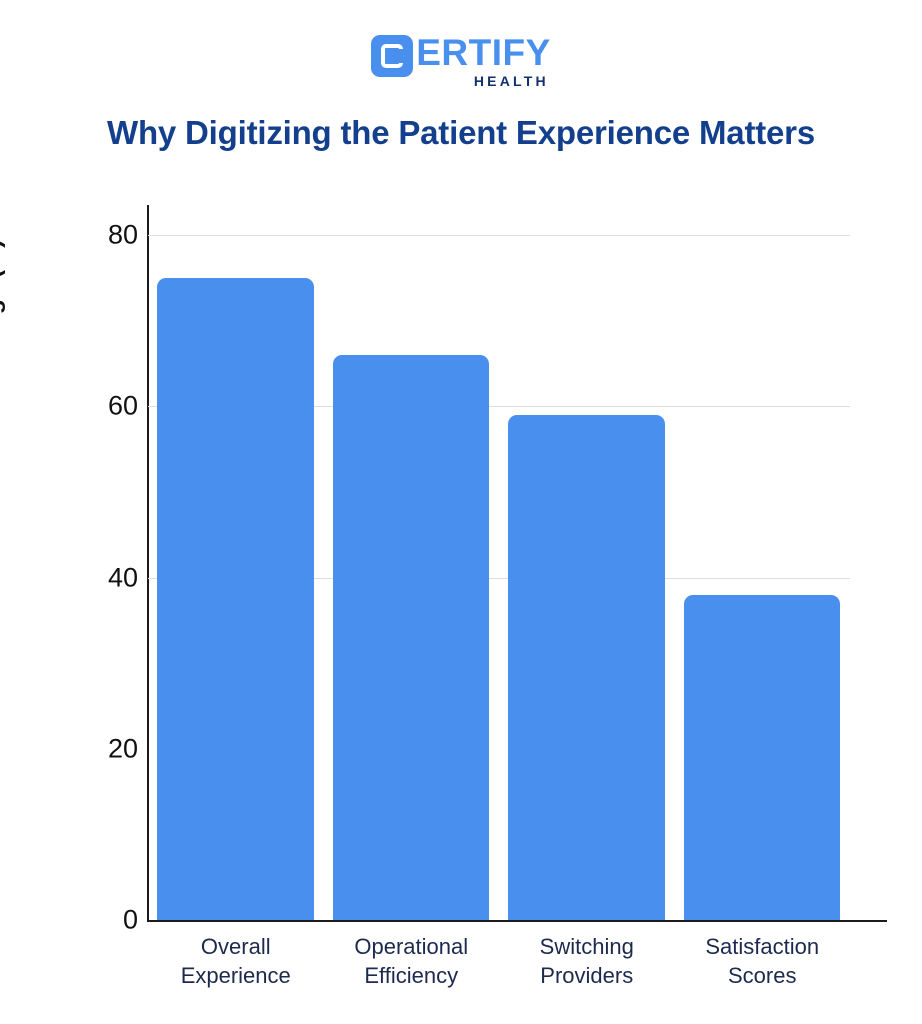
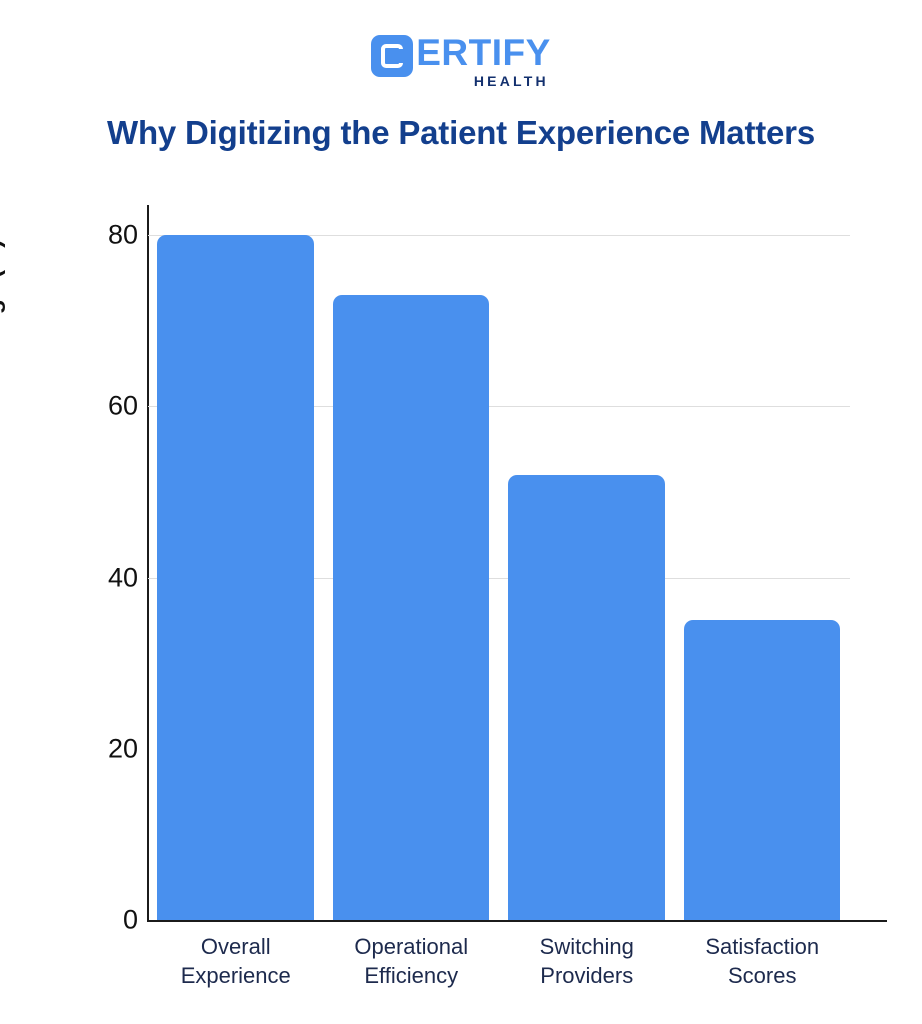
Overall Experience: 75 -> 80
Operational Efficiency: 66 -> 73
Switching Providers: 59 -> 52
Satisfaction Scores: 38 -> 35
